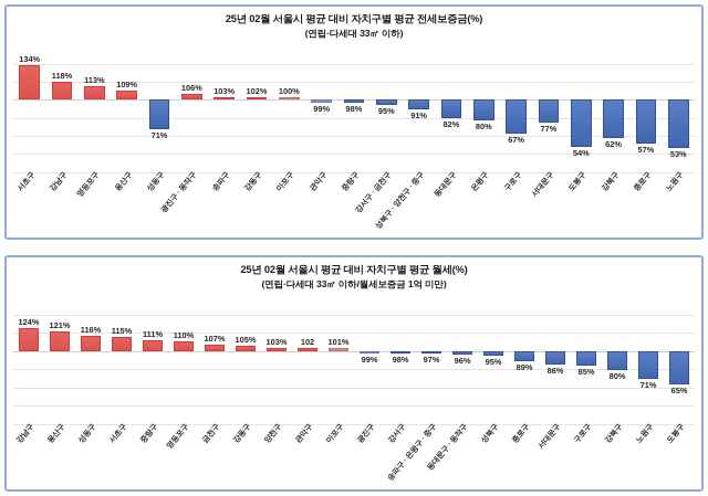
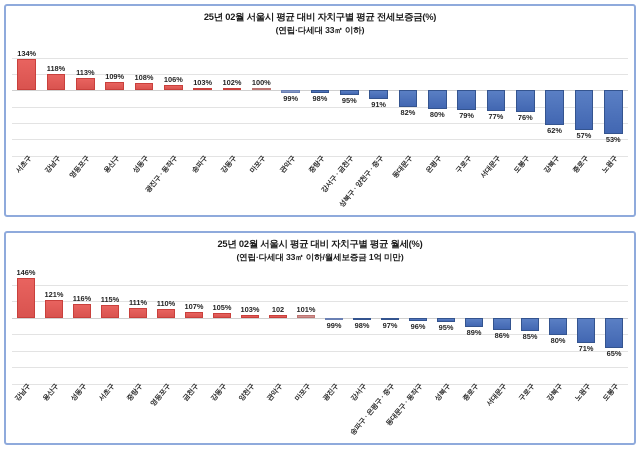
25년 02월 서울시 평균 대비 자치구별 평균 전세보증금(%)/성동구: 71% -> 108%
25년 02월 서울시 평균 대비 자치구별 평균 전세보증금(%)/구로구: 67% -> 79%
25년 02월 서울시 평균 대비 자치구별 평균 전세보증금(%)/도봉구: 54% -> 76%
25년 02월 서울시 평균 대비 자치구별 평균 월세(%)/강남구: 124% -> 146%
